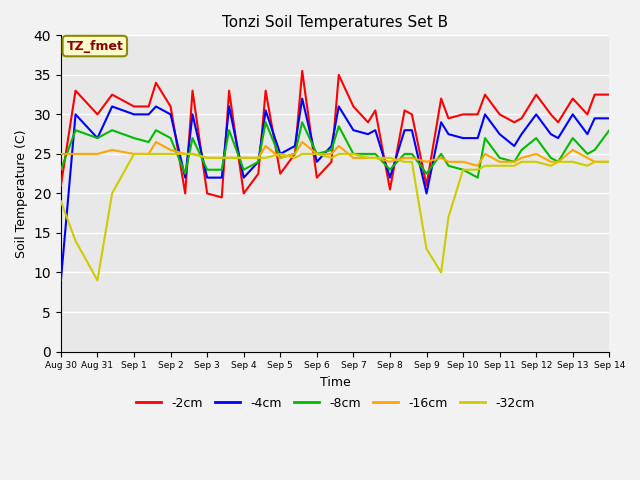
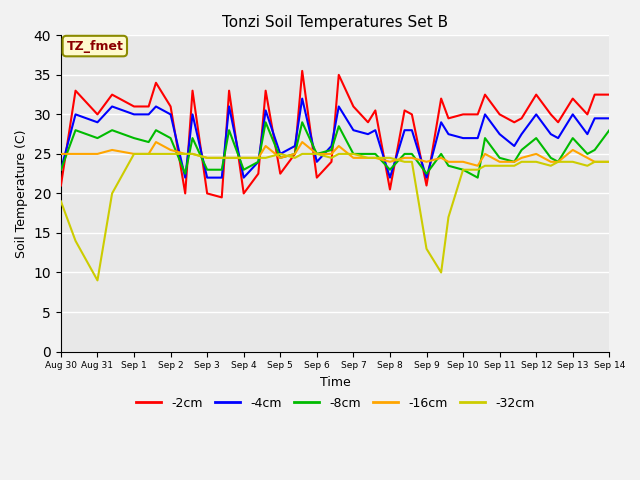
-4cm/Aug 30: 9.0 -> 23.0
-4cm/Aug 31: 27.0 -> 29.0
-4cm/Sep 9: 20.0 -> 22.0
